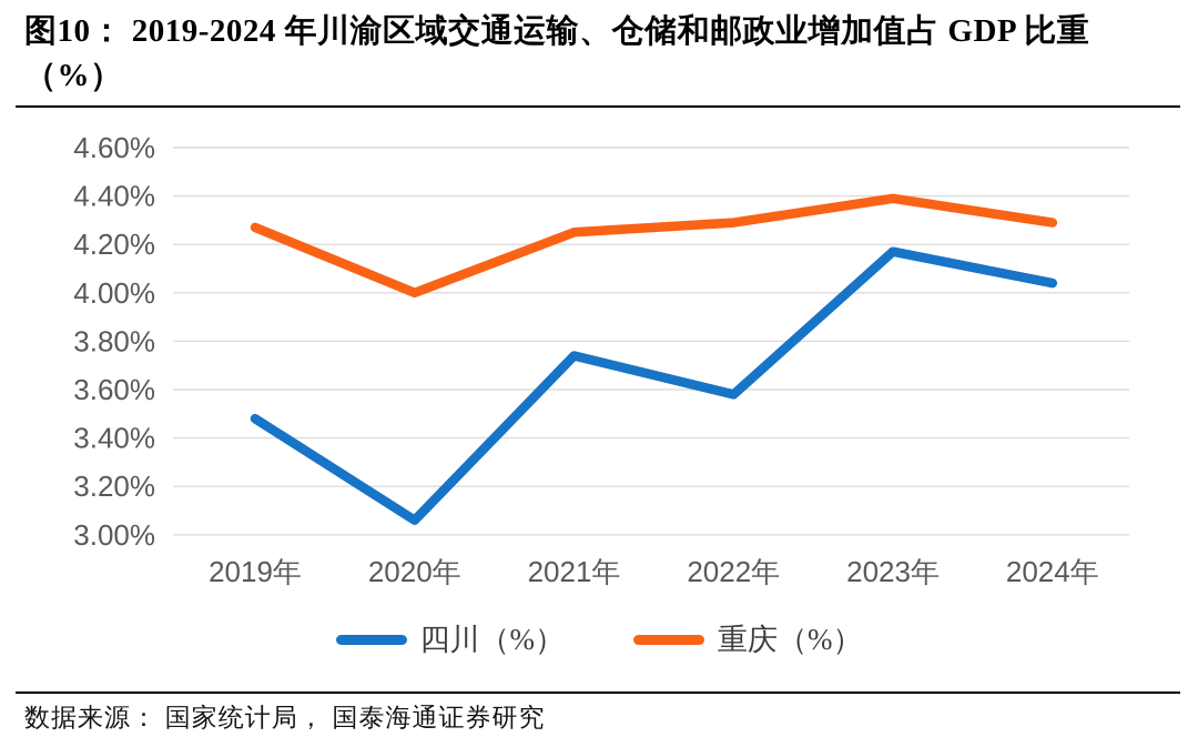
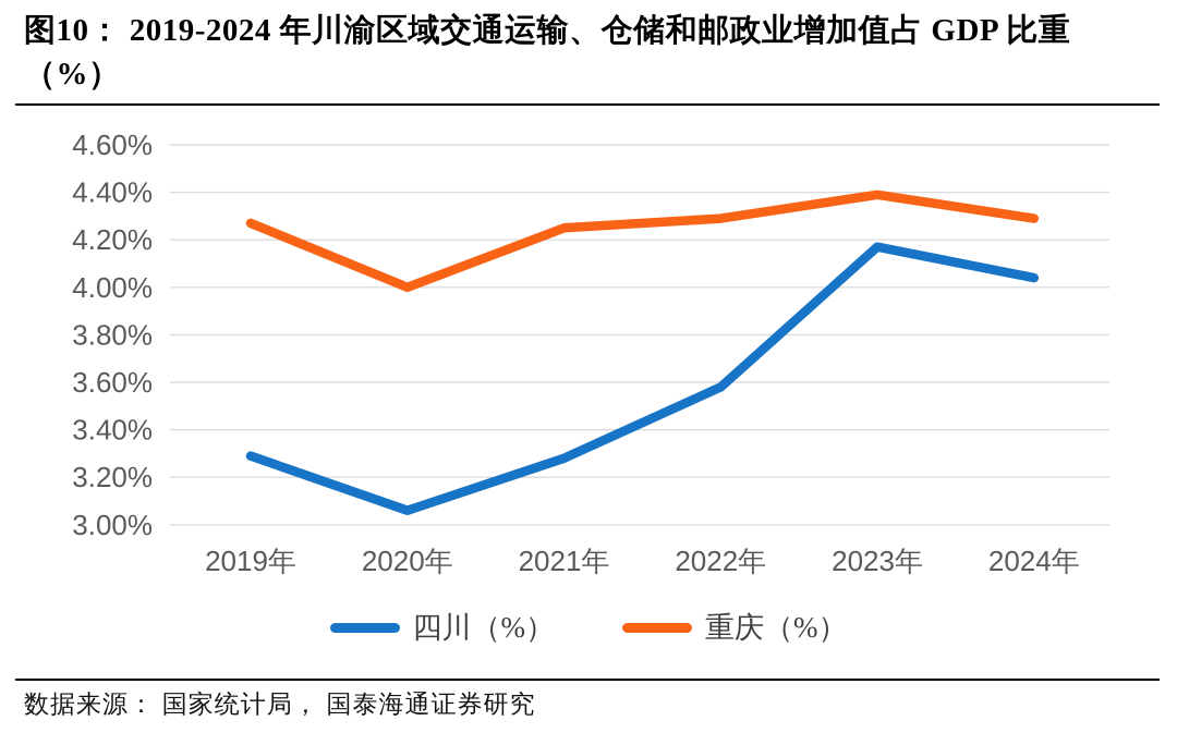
四川（%）/2019年: 3.48% -> 3.29%
四川（%）/2021年: 3.74% -> 3.28%
